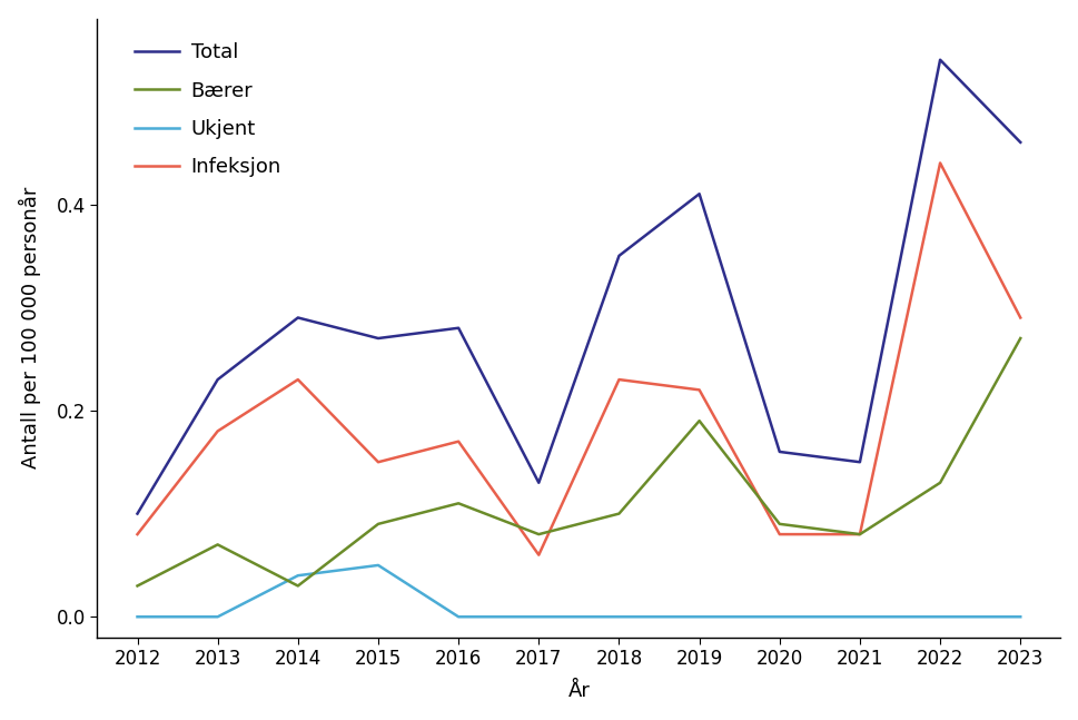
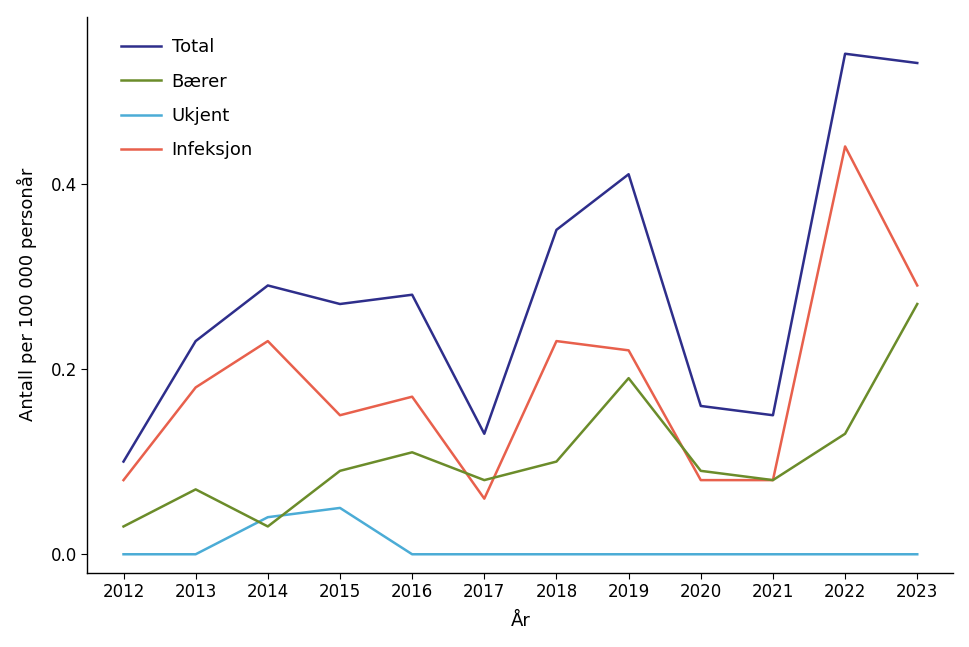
Total/2023: 0.46 -> 0.53
